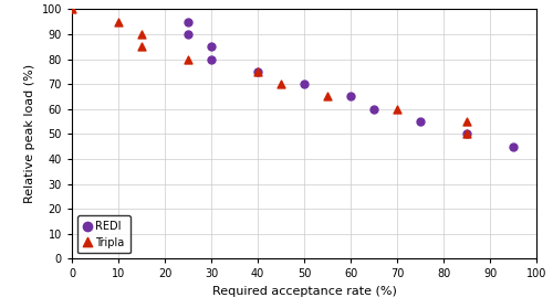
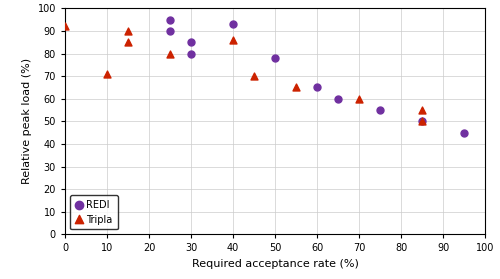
Tripla/0: 100 -> 92
Tripla/10: 95 -> 71
REDI/40: 75 -> 93
Tripla/40: 75 -> 86
REDI/50: 70 -> 78
